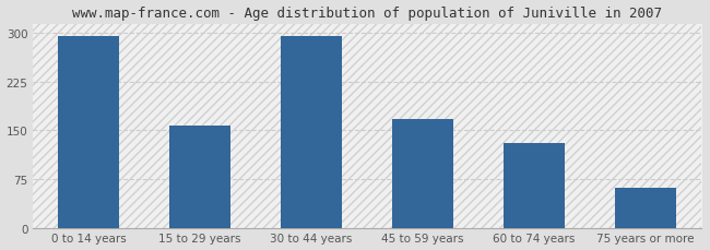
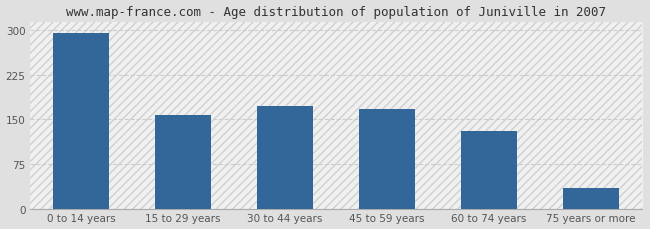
30 to 44 years: 295 -> 172
75 years or more: 62 -> 34
